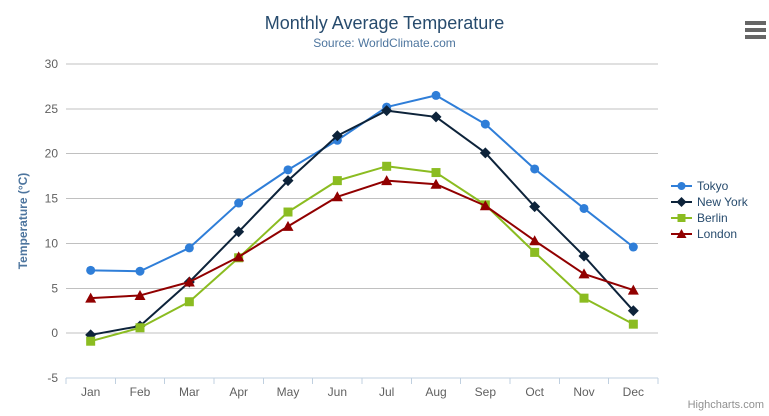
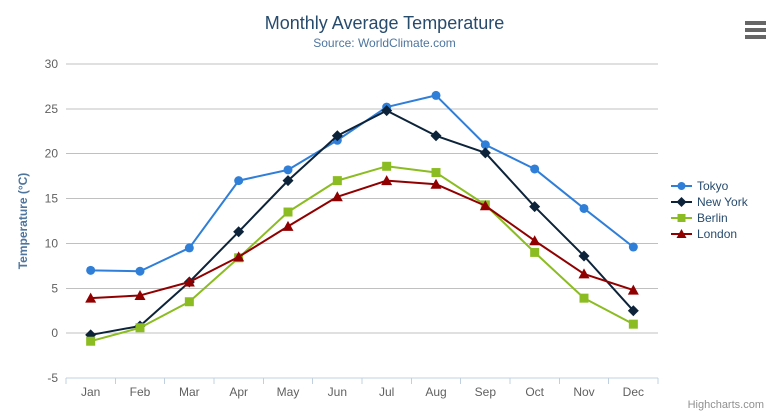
Tokyo/Apr: 14 -> 17
New York/Aug: 24 -> 22
Tokyo/Sep: 23 -> 21
